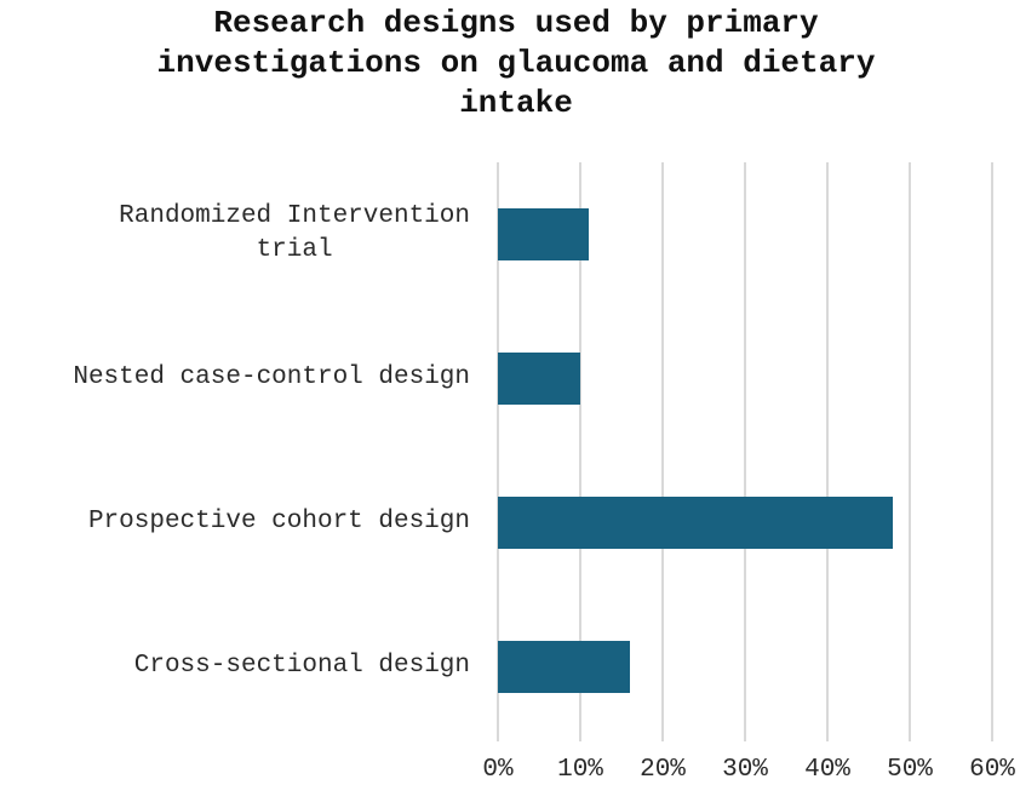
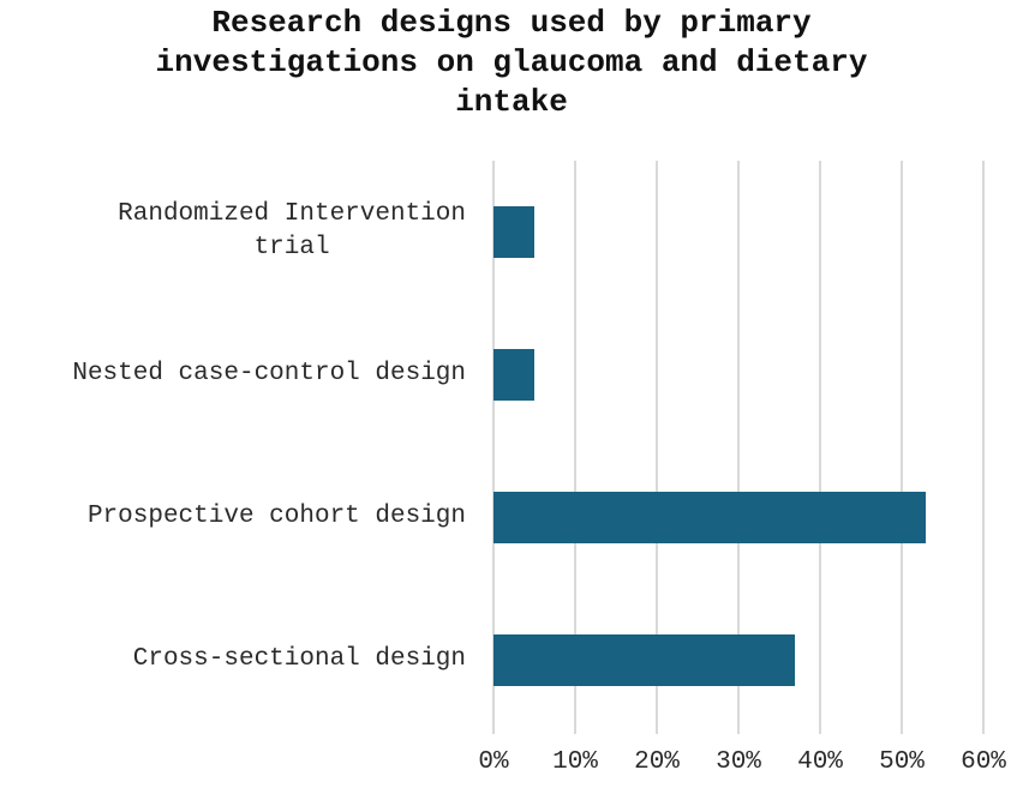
Randomized Intervention trial: 11% -> 5%
Nested case-control design: 10% -> 5%
Prospective cohort design: 48% -> 53%
Cross-sectional design: 16% -> 37%
